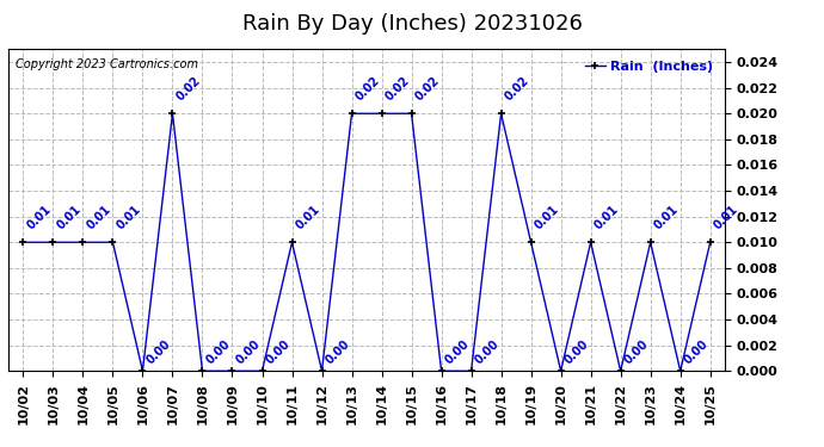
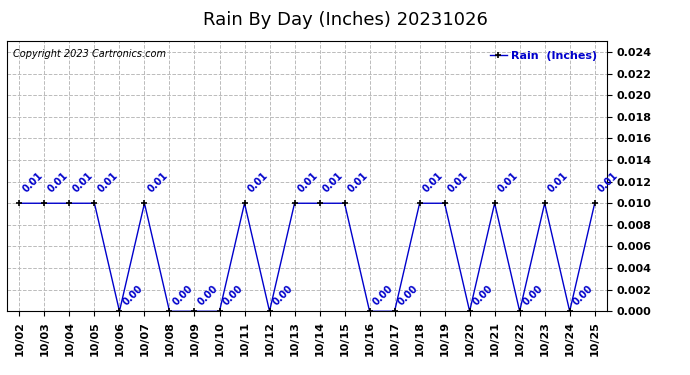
10/07: 0.02 -> 0.01
10/13: 0.02 -> 0.01
10/14: 0.02 -> 0.01
10/15: 0.02 -> 0.01
10/18: 0.02 -> 0.01
